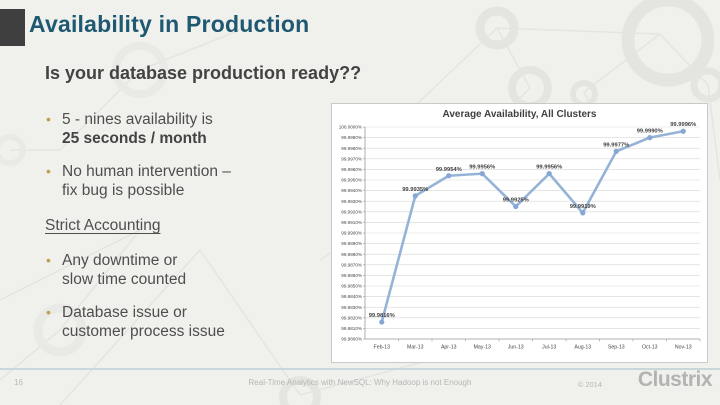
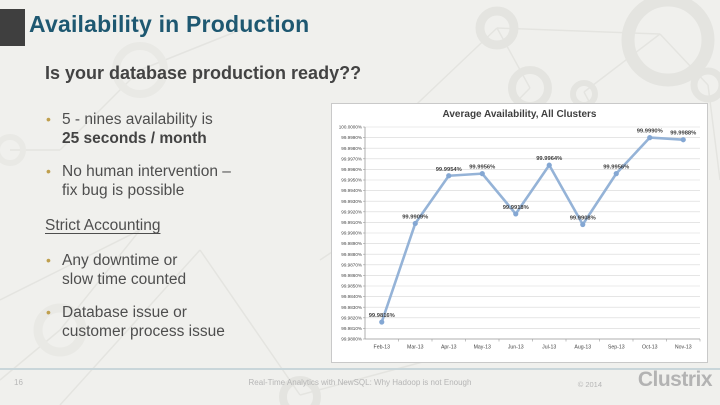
Mar-13: 99.9935% -> 99.9909%
Jun-13: 99.9925% -> 99.9918%
Jul-13: 99.9956% -> 99.9964%
Aug-13: 99.9919% -> 99.9908%
Sep-13: 99.9977% -> 99.9956%
Nov-13: 99.9996% -> 99.9988%
